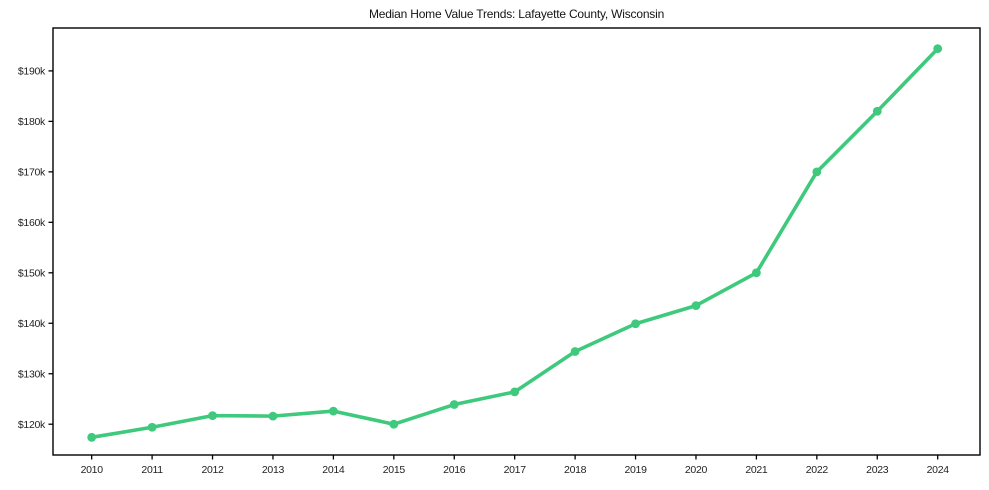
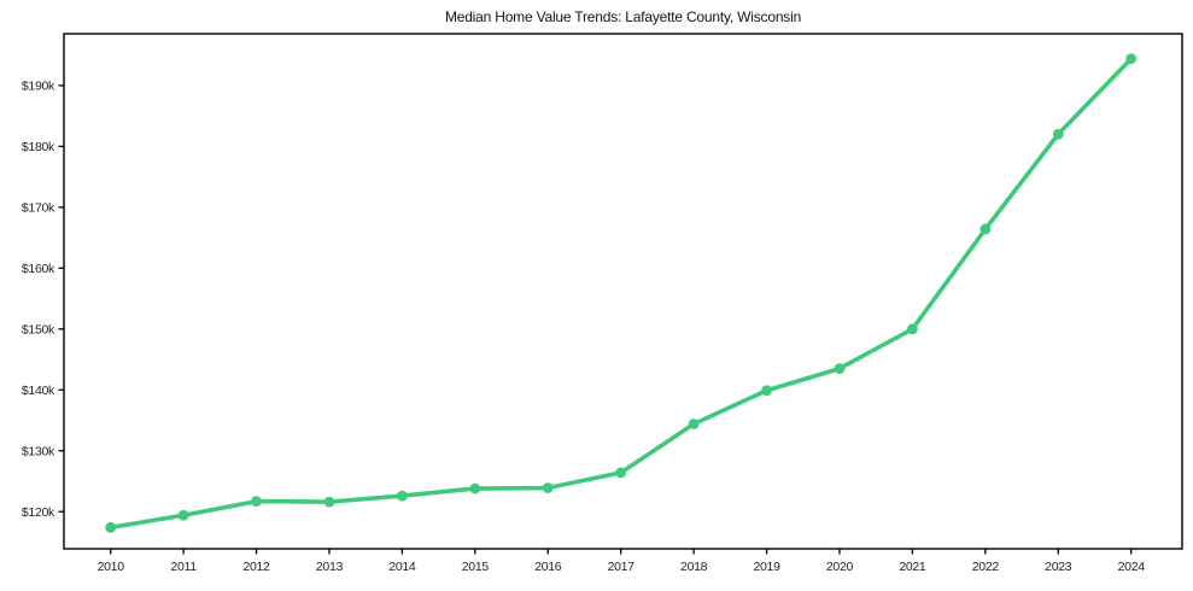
2015: $120k -> $124k
2022: $170k -> $166k
